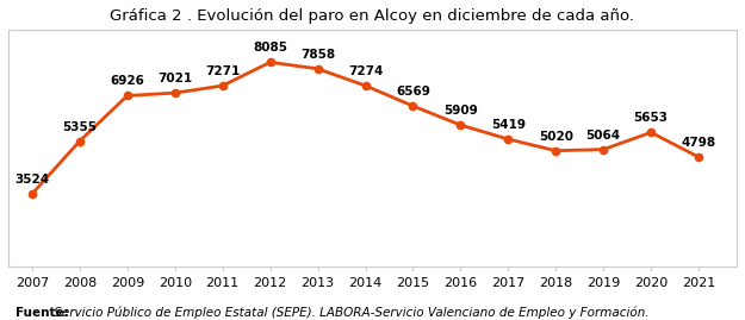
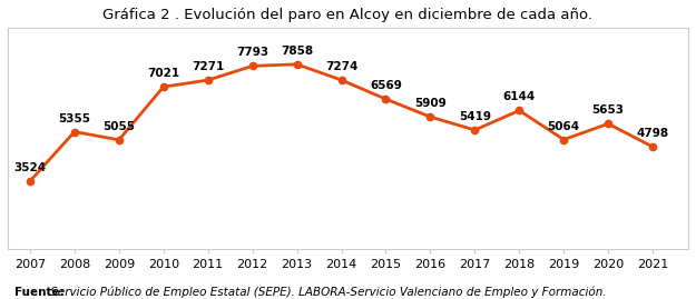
2009: 6926 -> 5055
2012: 8085 -> 7793
2018: 5020 -> 6144
